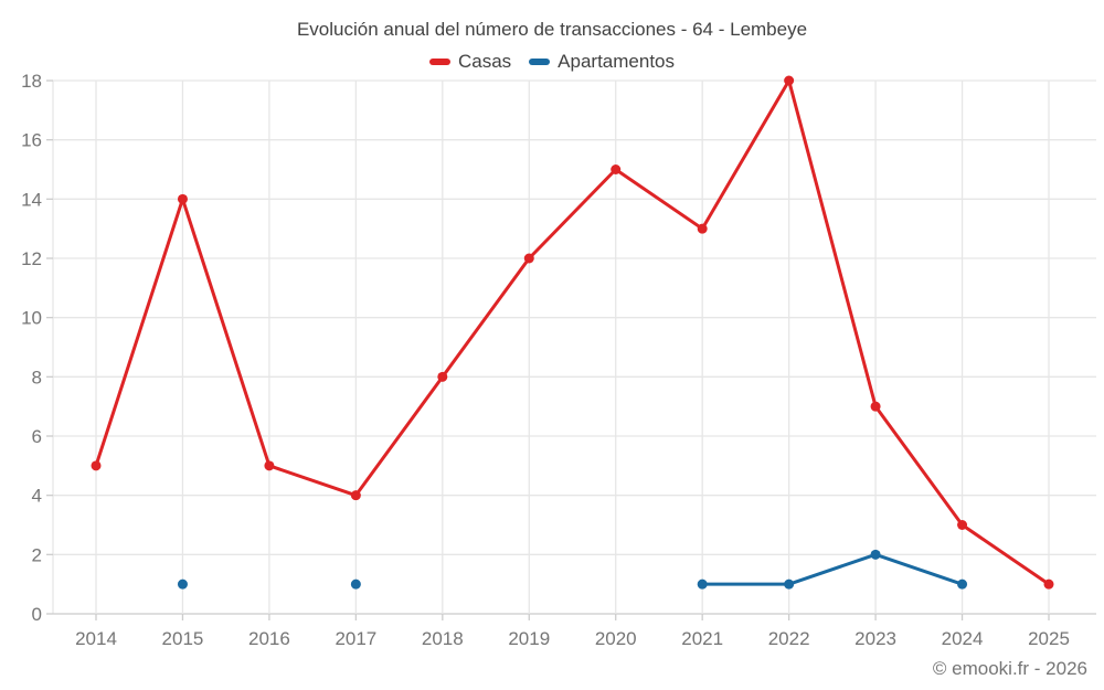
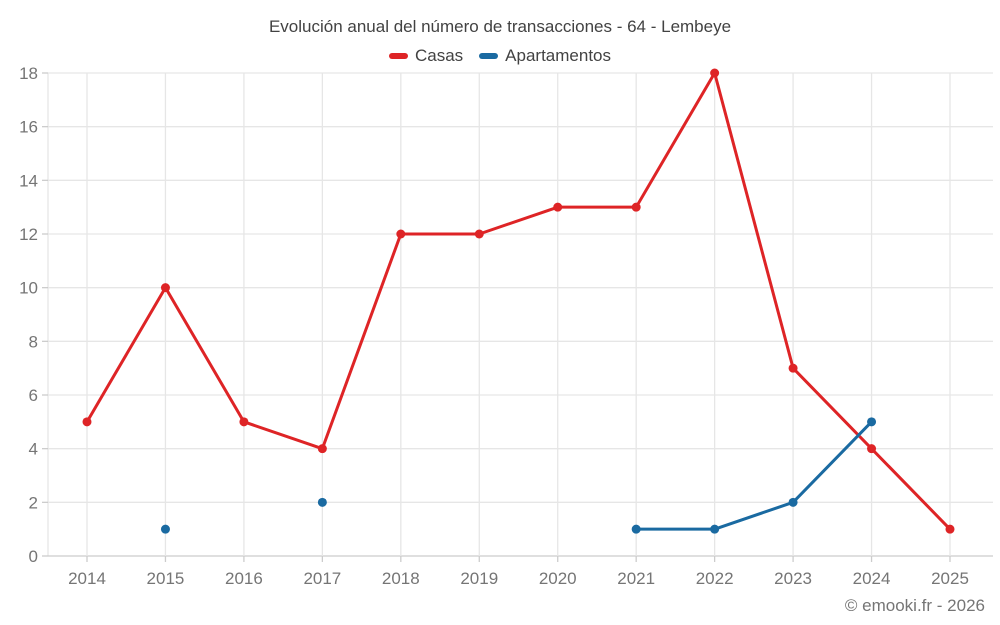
Casas/2015: 14 -> 10
Apartamentos/2017: 1 -> 2
Casas/2018: 8 -> 12
Casas/2020: 15 -> 13
Casas/2024: 3 -> 4
Apartamentos/2024: 1 -> 5
